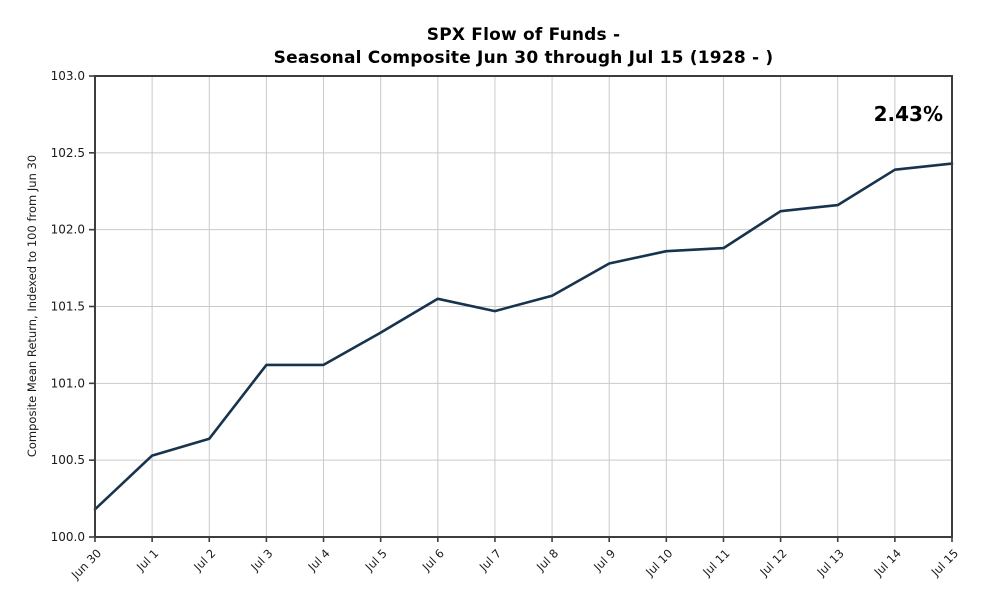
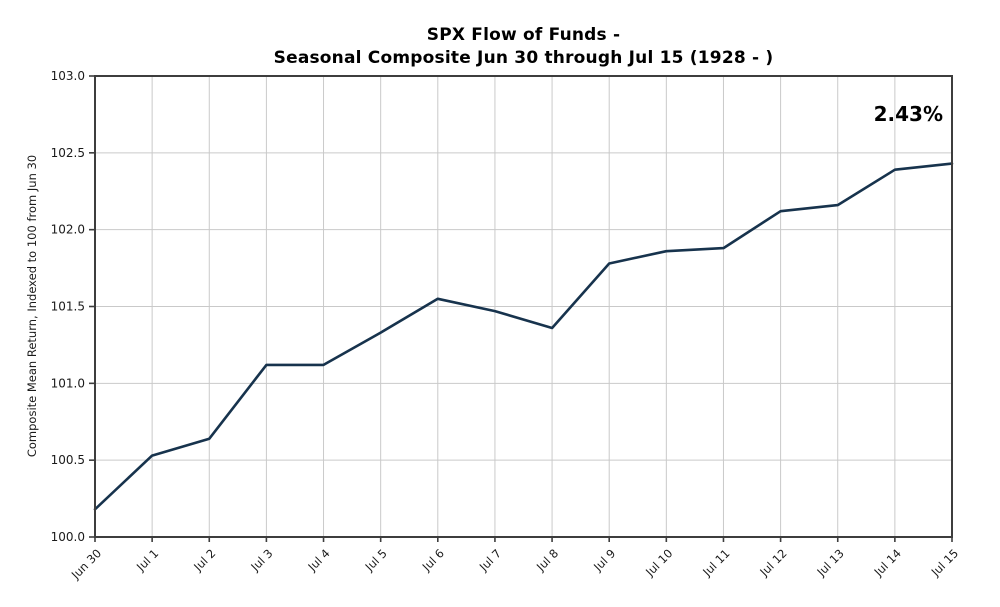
Jul 8: 101.57 -> 101.36
